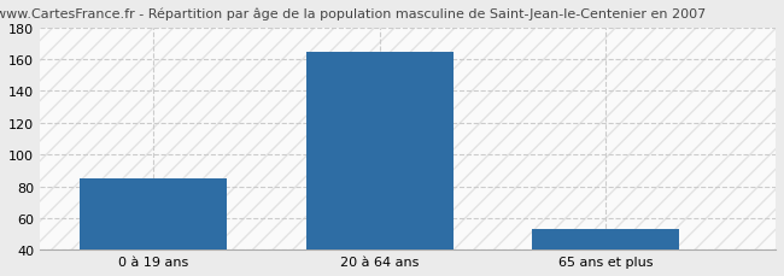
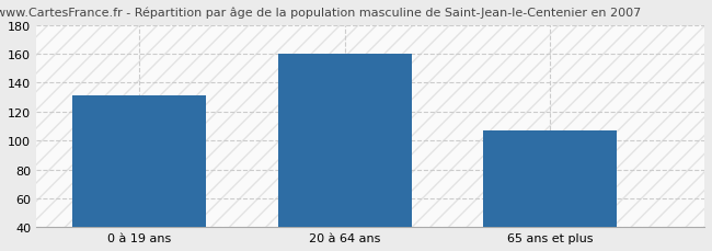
0 à 19 ans: 85 -> 131
20 à 64 ans: 165 -> 160
65 ans et plus: 53 -> 107
